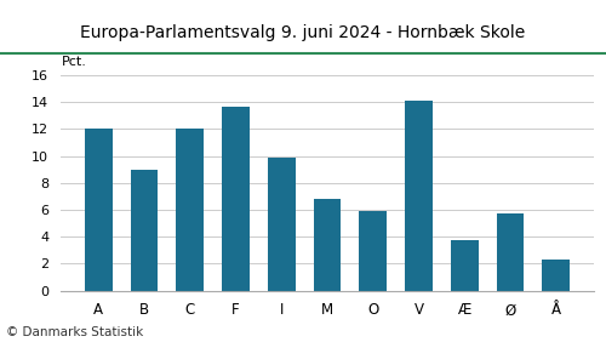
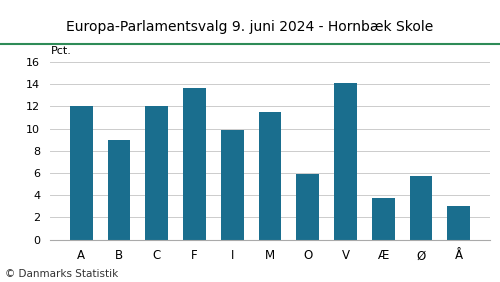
M: 6.8 -> 11.5
Å: 2.3 -> 3.0
